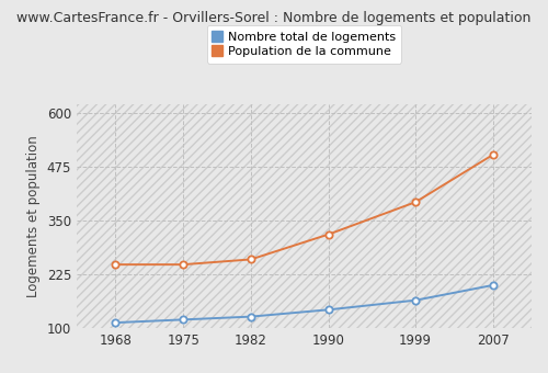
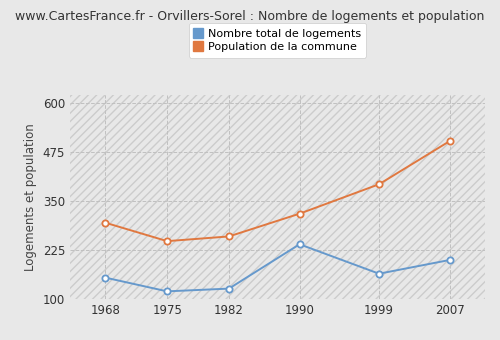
Nombre total de logements/1968: 113 -> 155
Population de la commune/1968: 248 -> 295
Nombre total de logements/1990: 143 -> 240
